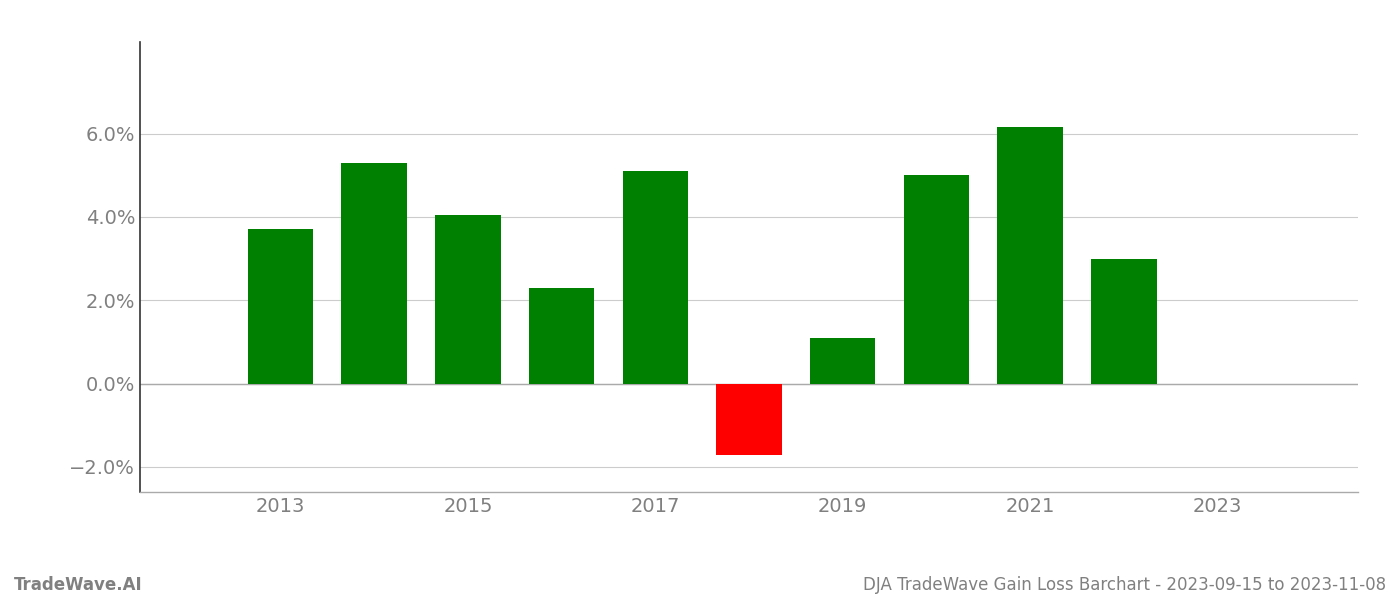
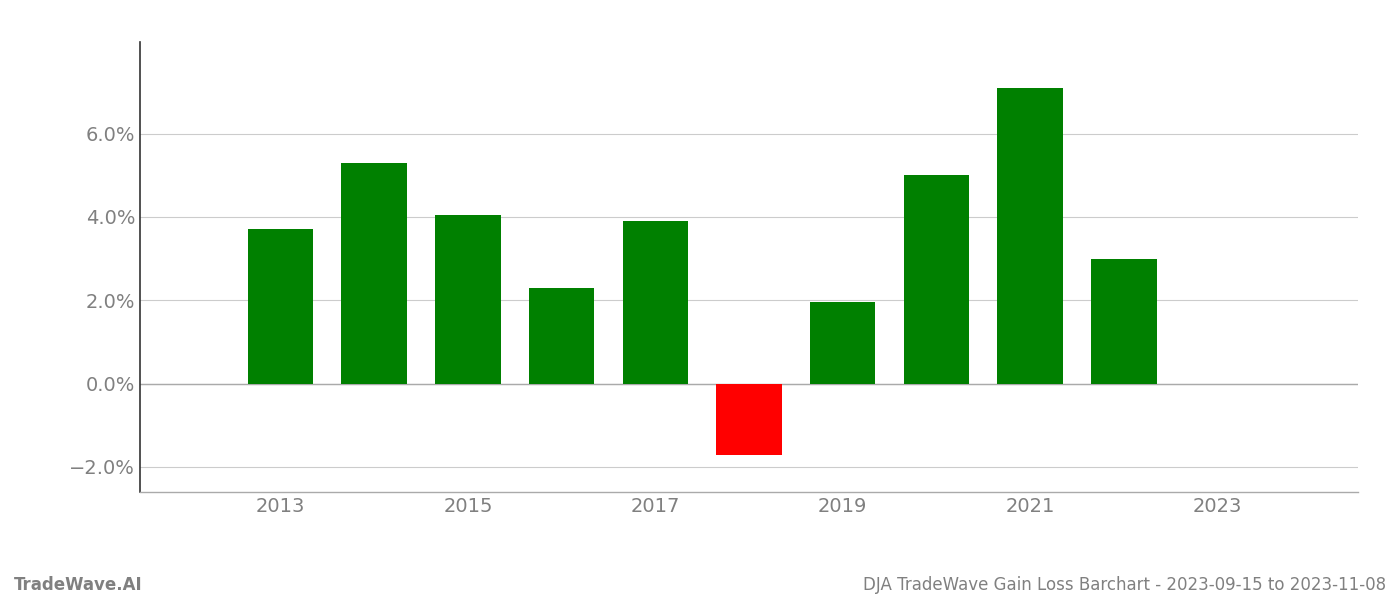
2017: 5.10% -> 3.90%
2019: 1.10% -> 1.95%
2021: 6.15% -> 7.10%
